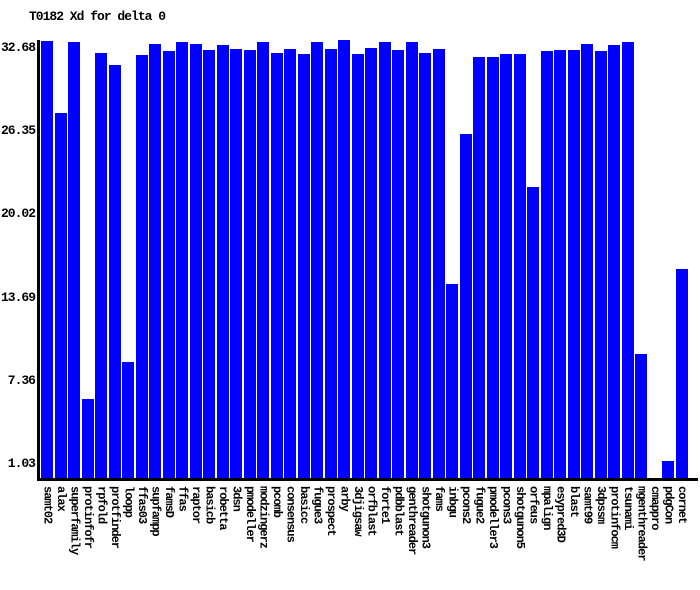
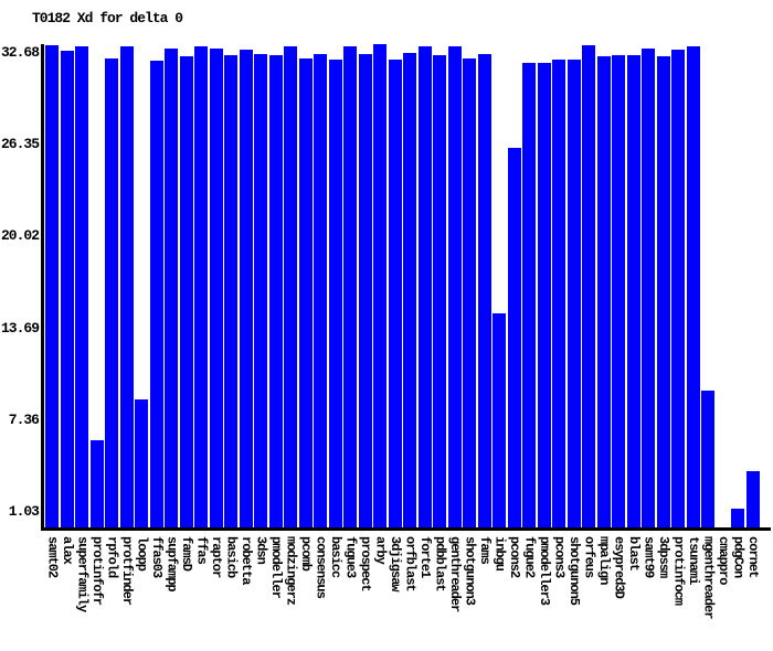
alax: 27.7 -> 32.8
protfinder: 31.4 -> 33.1
orfeus: 22.1 -> 33.2
cornet: 15.9 -> 3.9
